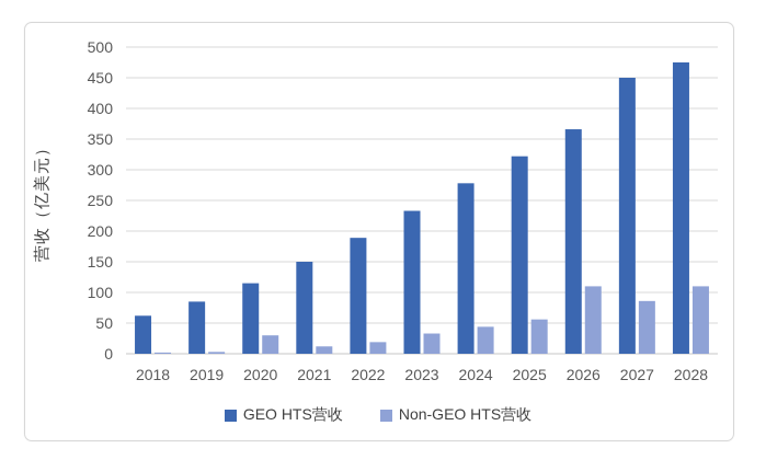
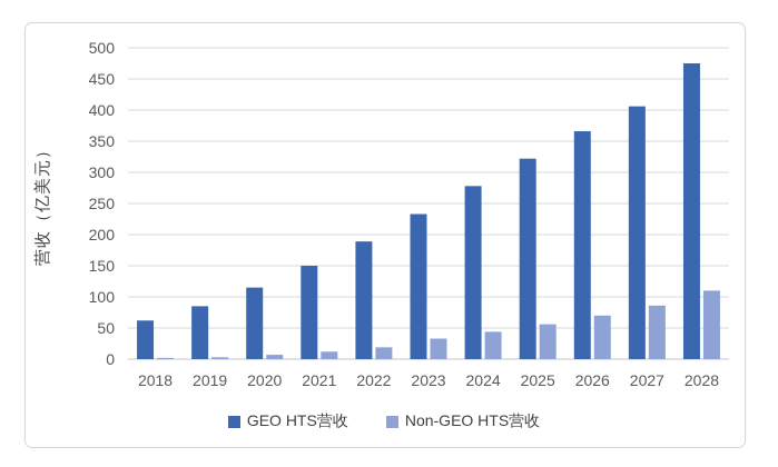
Non-GEO HTS营收/2020: 30 -> 10
Non-GEO HTS营收/2026: 110 -> 70
GEO HTS营收/2027: 450 -> 410
